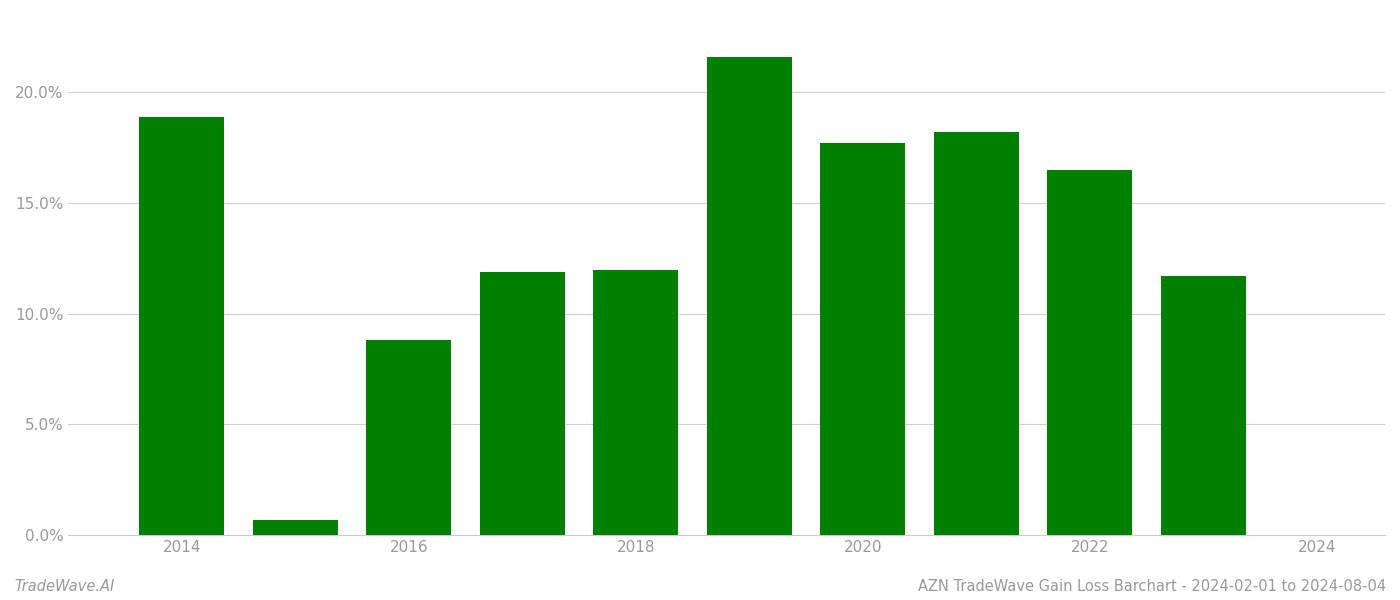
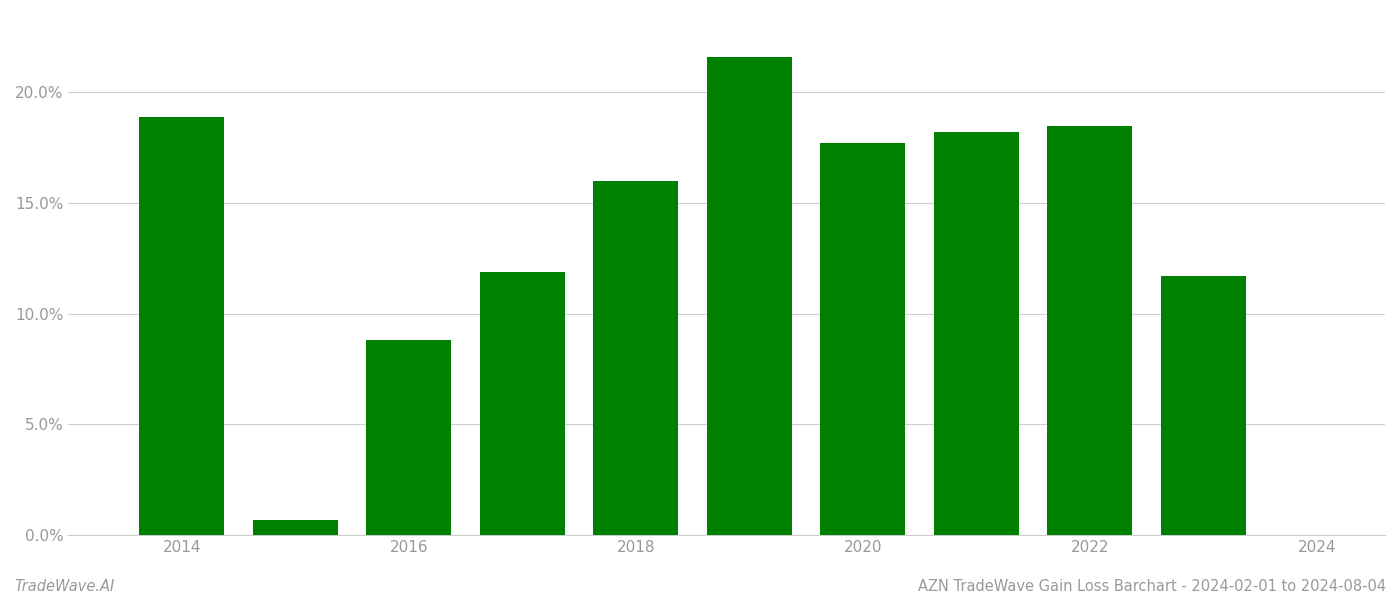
2018: 12.0% -> 16.0%
2022: 16.5% -> 18.5%
